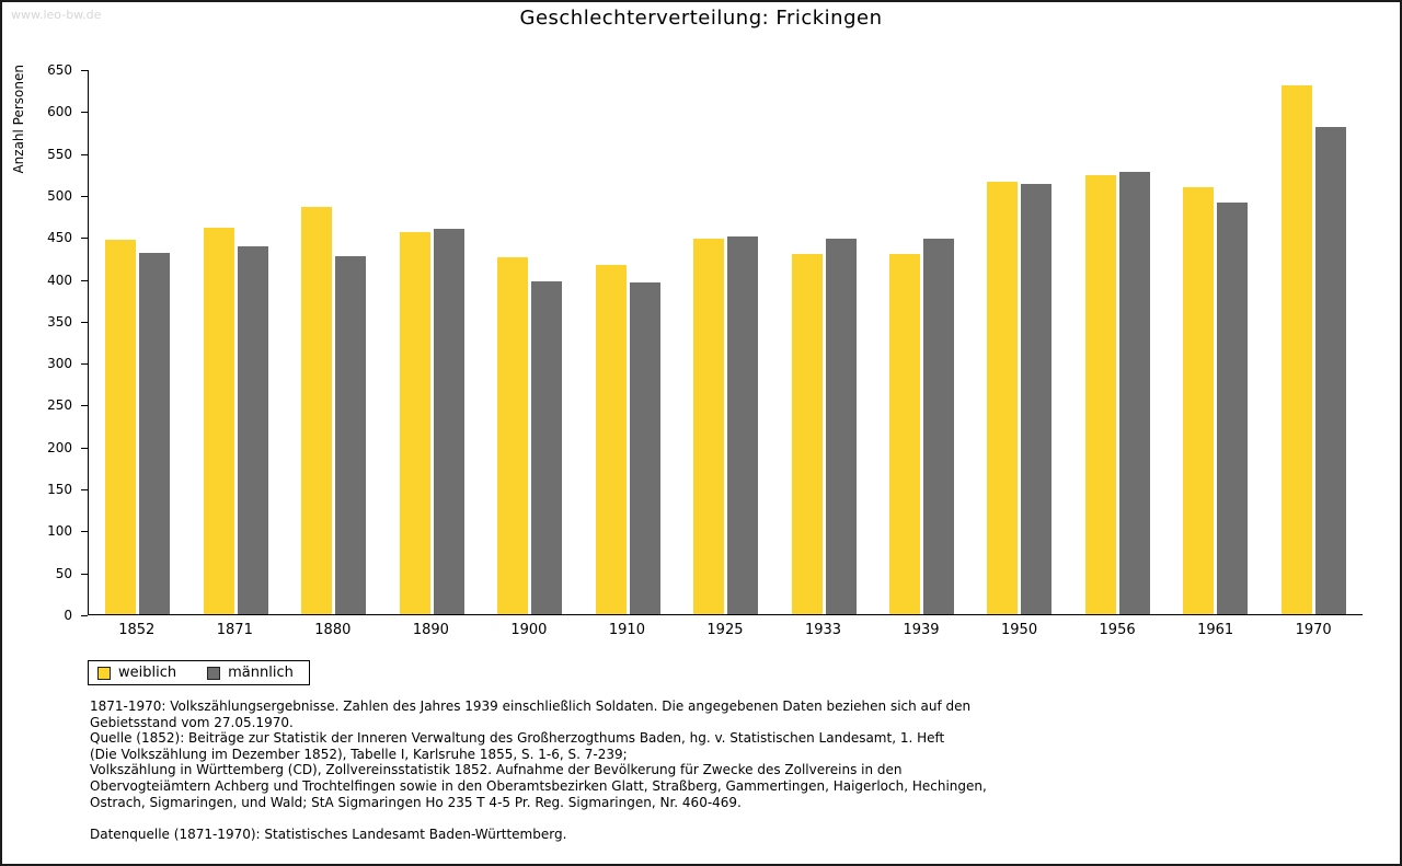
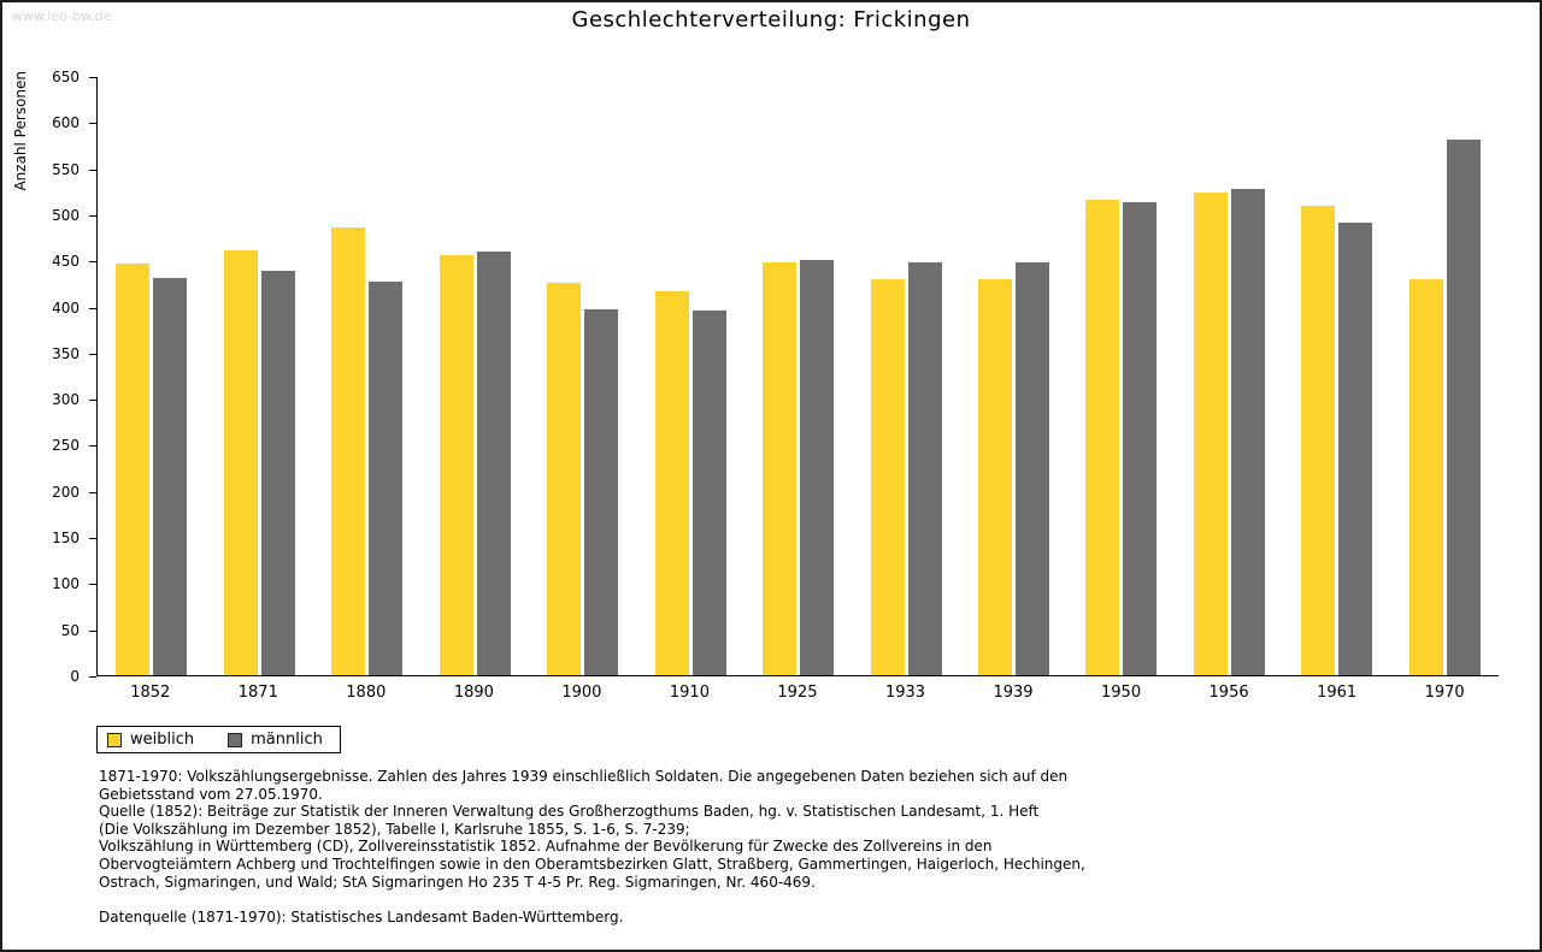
weiblich/1970: 630 -> 430
